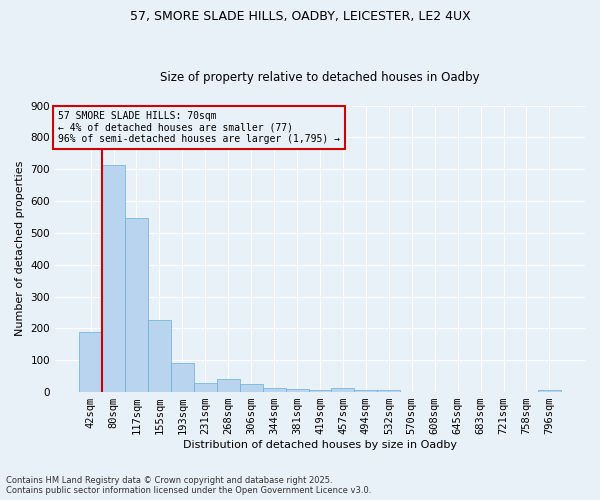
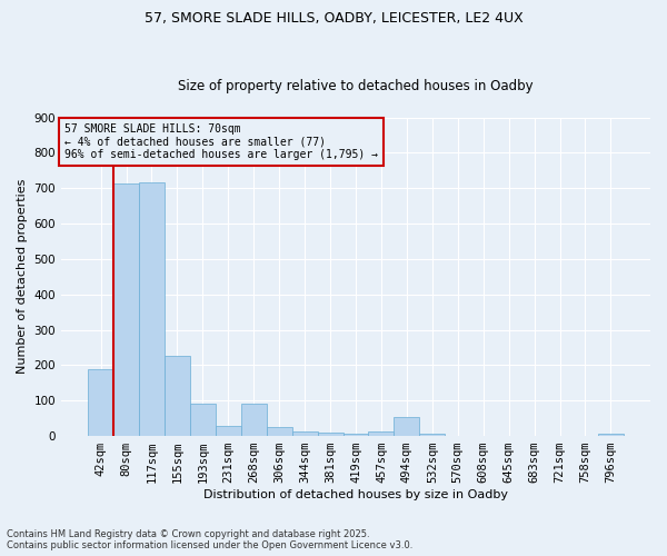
117sqm: 546 -> 715
268sqm: 40 -> 90
494sqm: 7 -> 55
